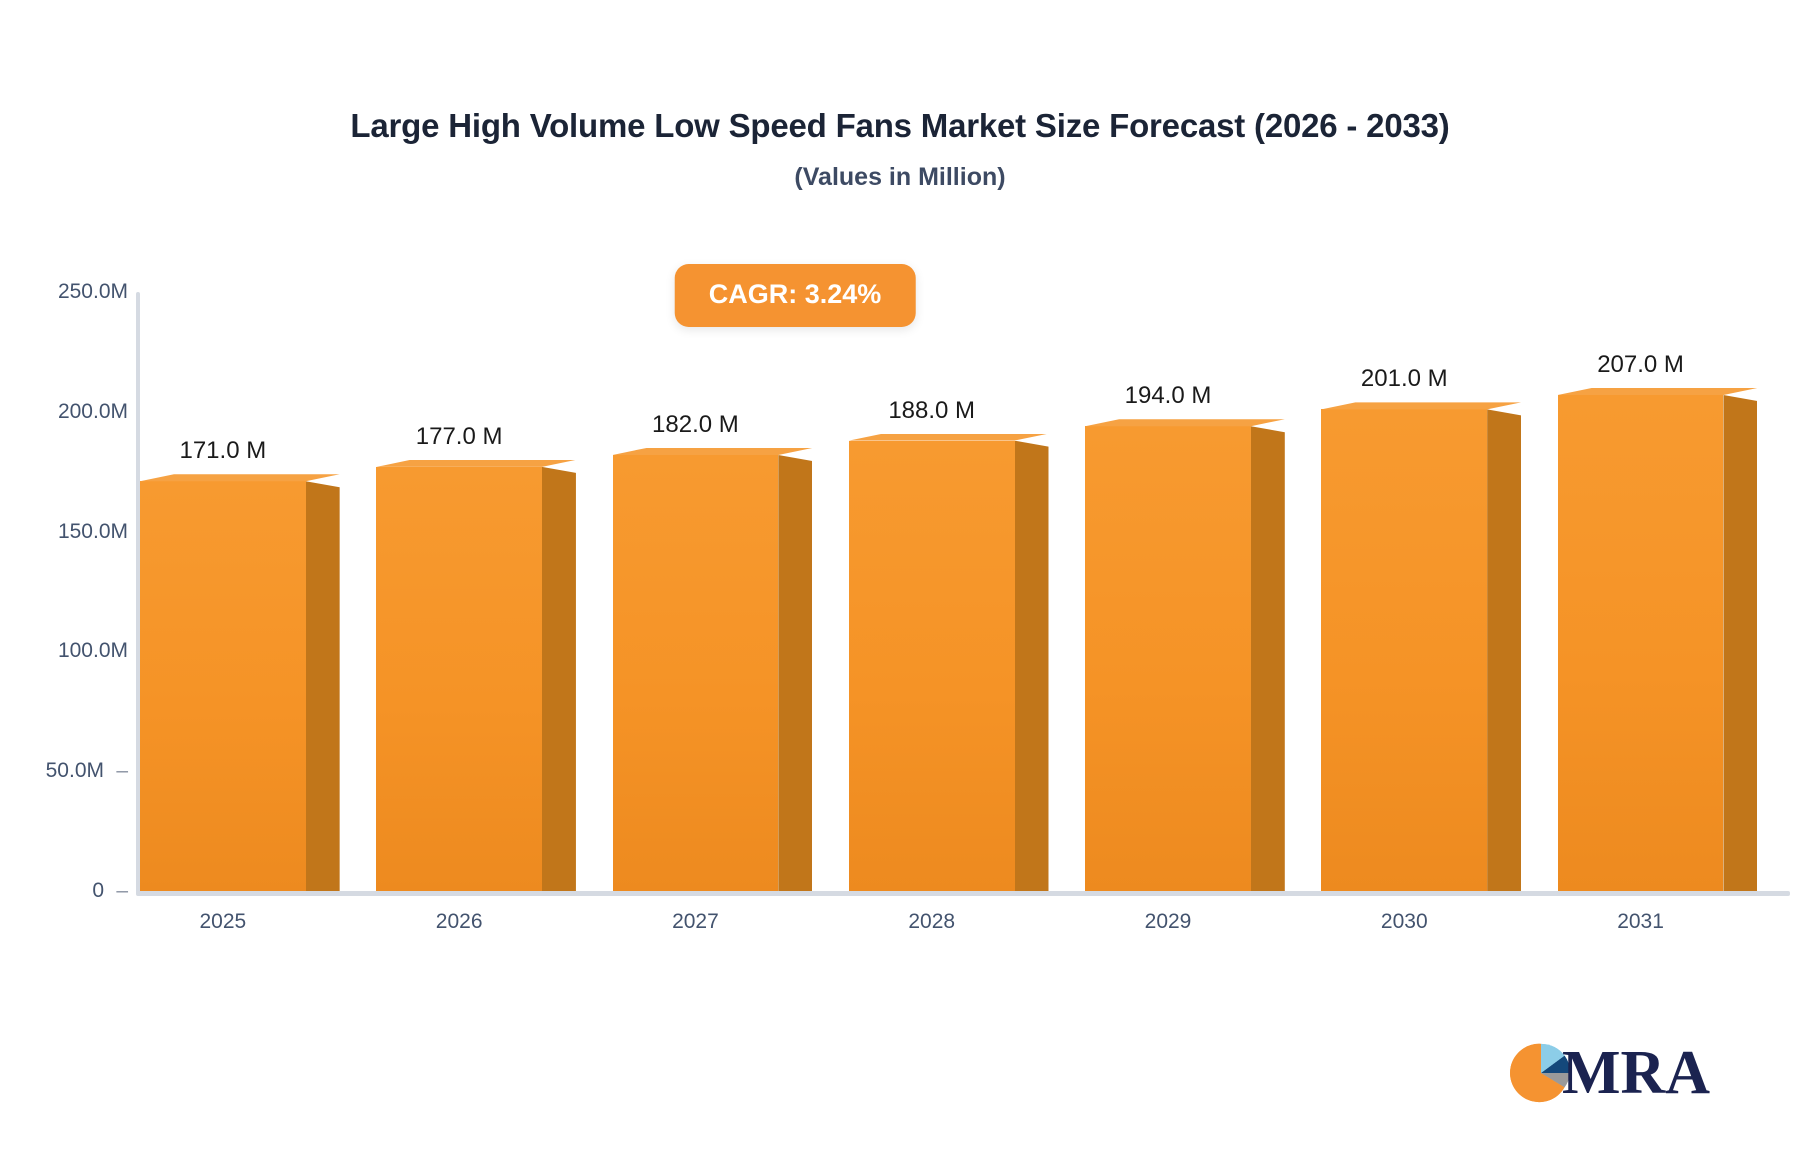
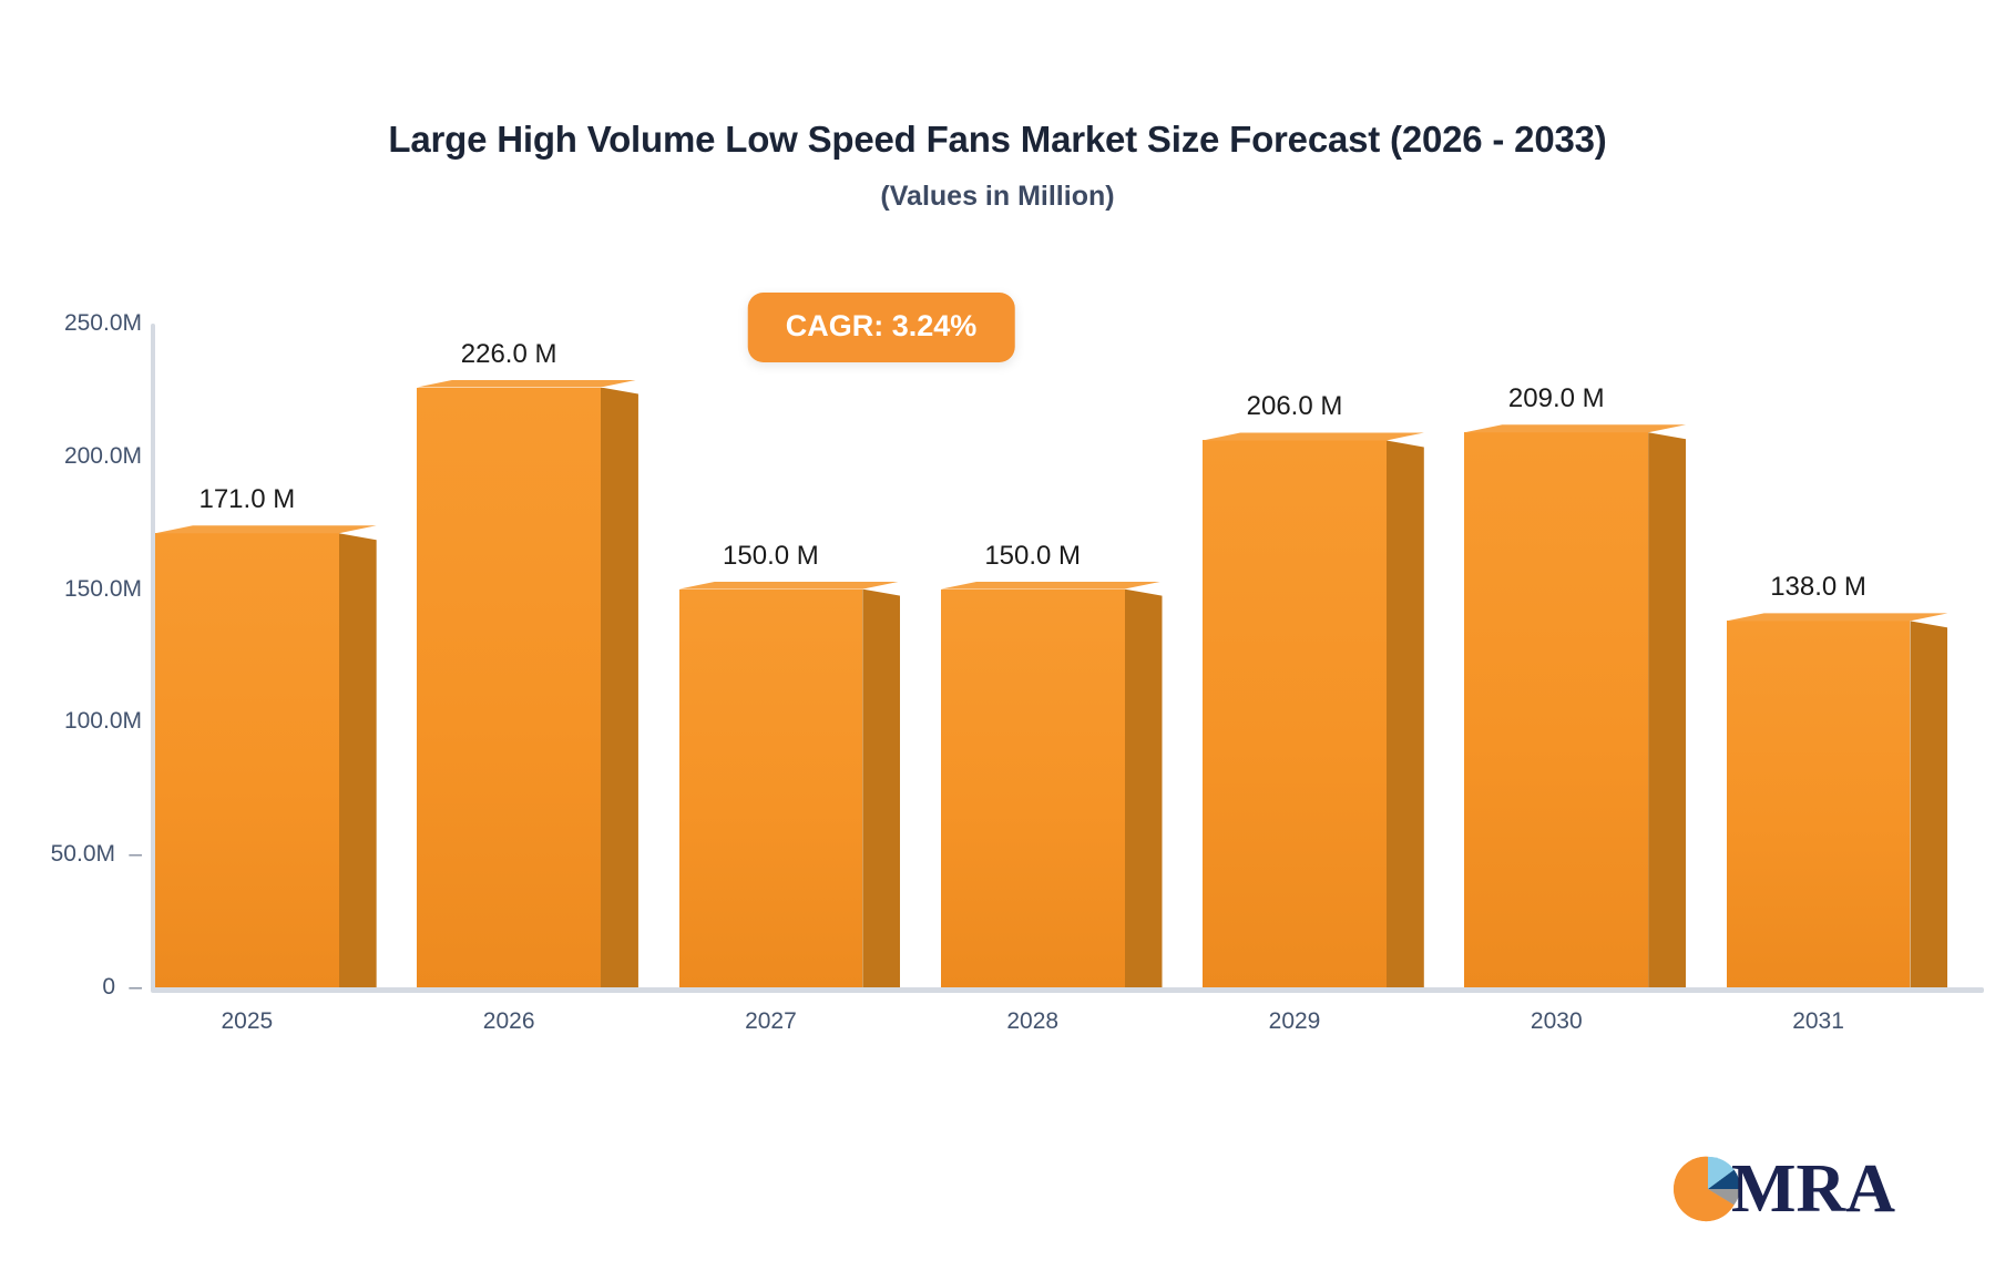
2026: 177.0 -> 226.0
2027: 182.0 -> 150.0
2028: 188.0 -> 150.0
2029: 194.0 -> 206.0
2030: 201.0 -> 209.0
2031: 207.0 -> 138.0
